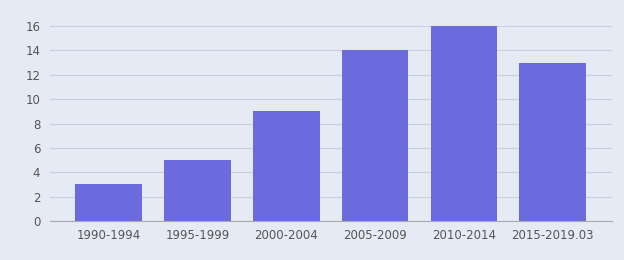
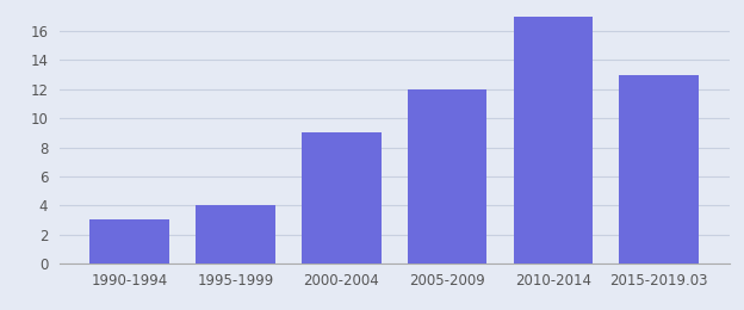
1995-1999: 5 -> 4
2005-2009: 14 -> 12
2010-2014: 16 -> 17
